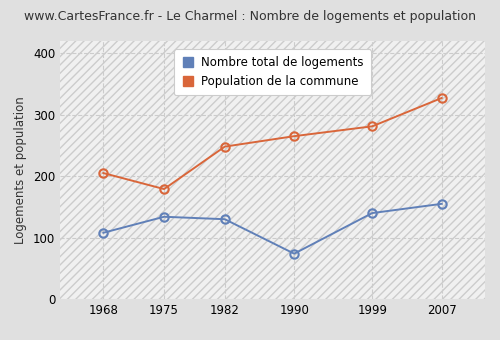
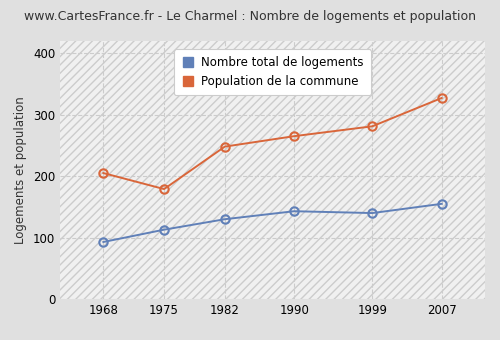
Nombre total de logements/1968: 108 -> 93
Nombre total de logements/1975: 134 -> 113
Nombre total de logements/1990: 74 -> 143
